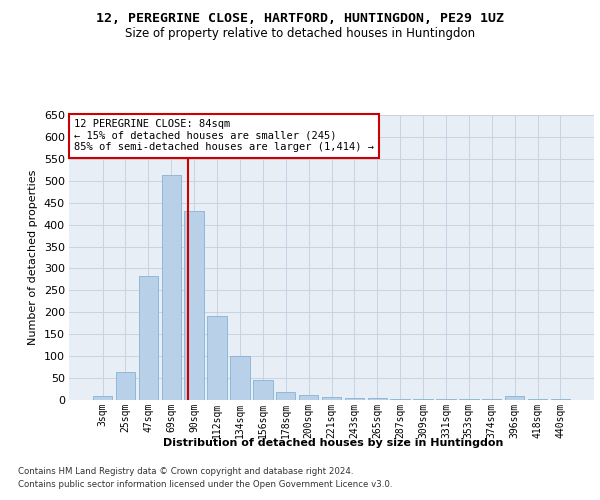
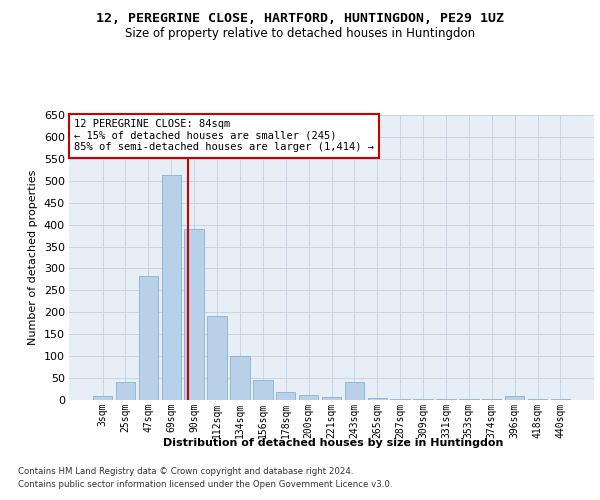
25sqm: 65 -> 40
90sqm: 432 -> 390
243sqm: 5 -> 40
